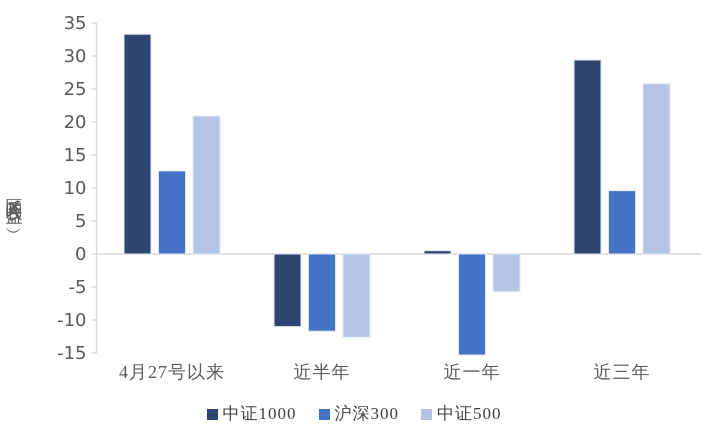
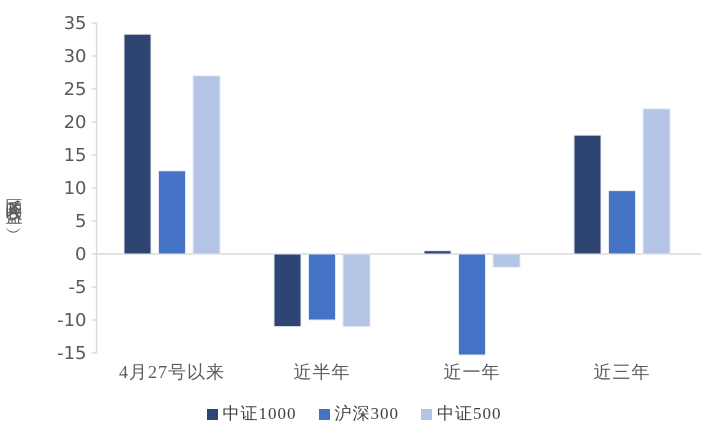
中证500/4月27号以来: 21 -> 27
沪深300/近半年: -12 -> -10
中证500/近半年: -13 -> -11
中证500/近一年: -6 -> -2
中证1000/近三年: 29 -> 18
中证500/近三年: 26 -> 22
